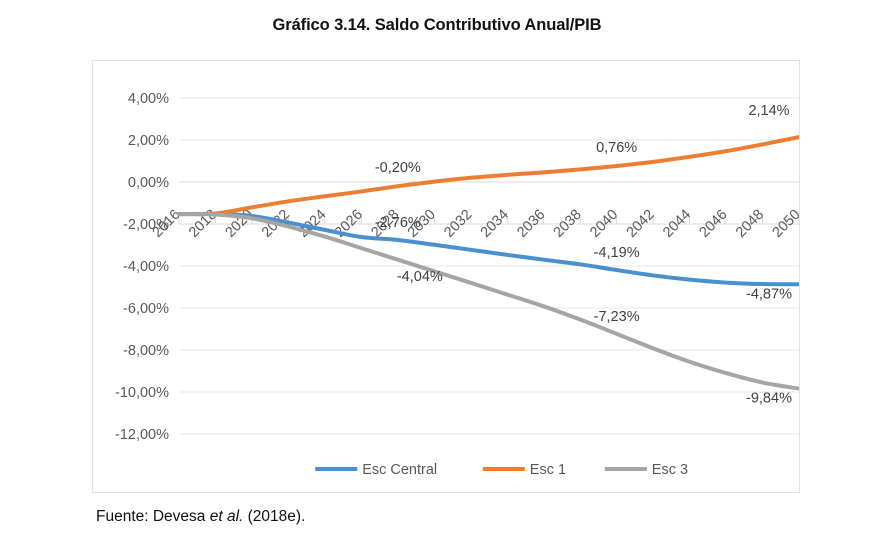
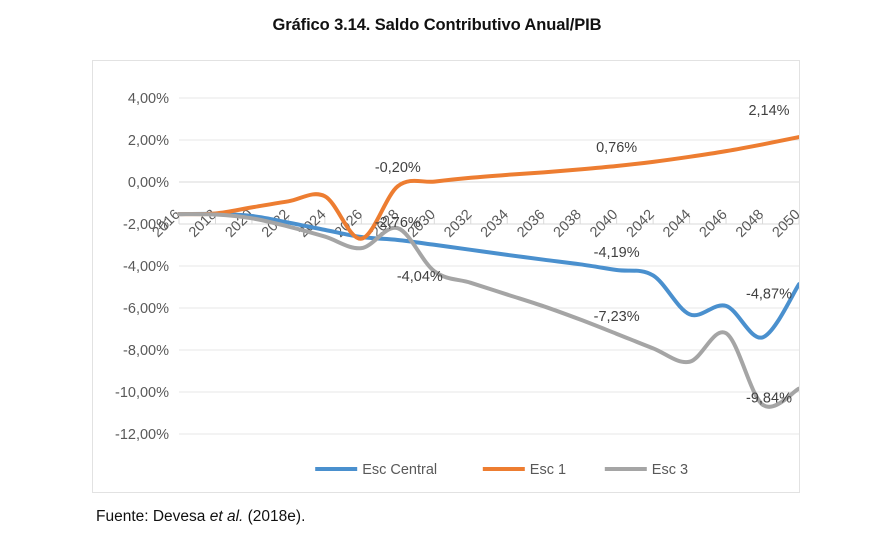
Esc 1/2026: -0,5% -> -2,7%
Esc 3/2028: -3,7% -> -2,2%
Esc Central/2044: -4,7% -> -6,3%
Esc Central/2046: -4,8% -> -5,9%
Esc 3/2046: -9,1% -> -7,2%
Esc Central/2048: -4,9% -> -7,4%
Esc 3/2048: -9,6% -> -10,6%
